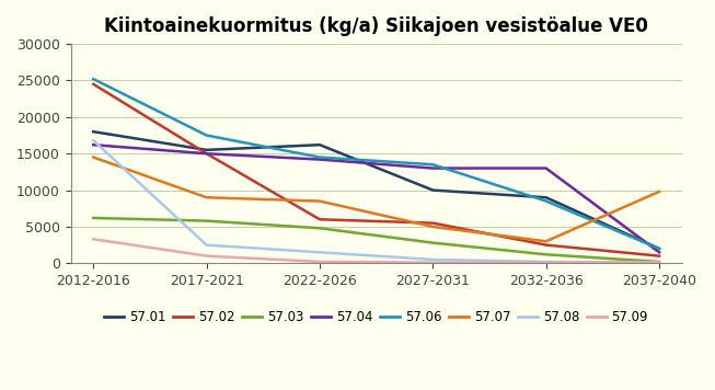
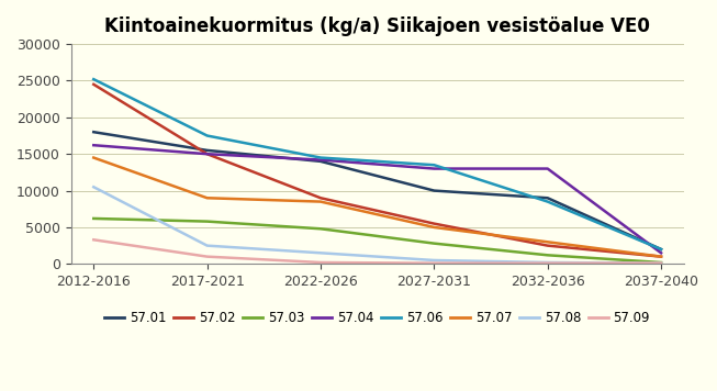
57.08/2012-2016: 16800 -> 10500
57.01/2022-2026: 16200 -> 14000
57.02/2022-2026: 6000 -> 9000
57.07/2037-2040: 9800 -> 1000
